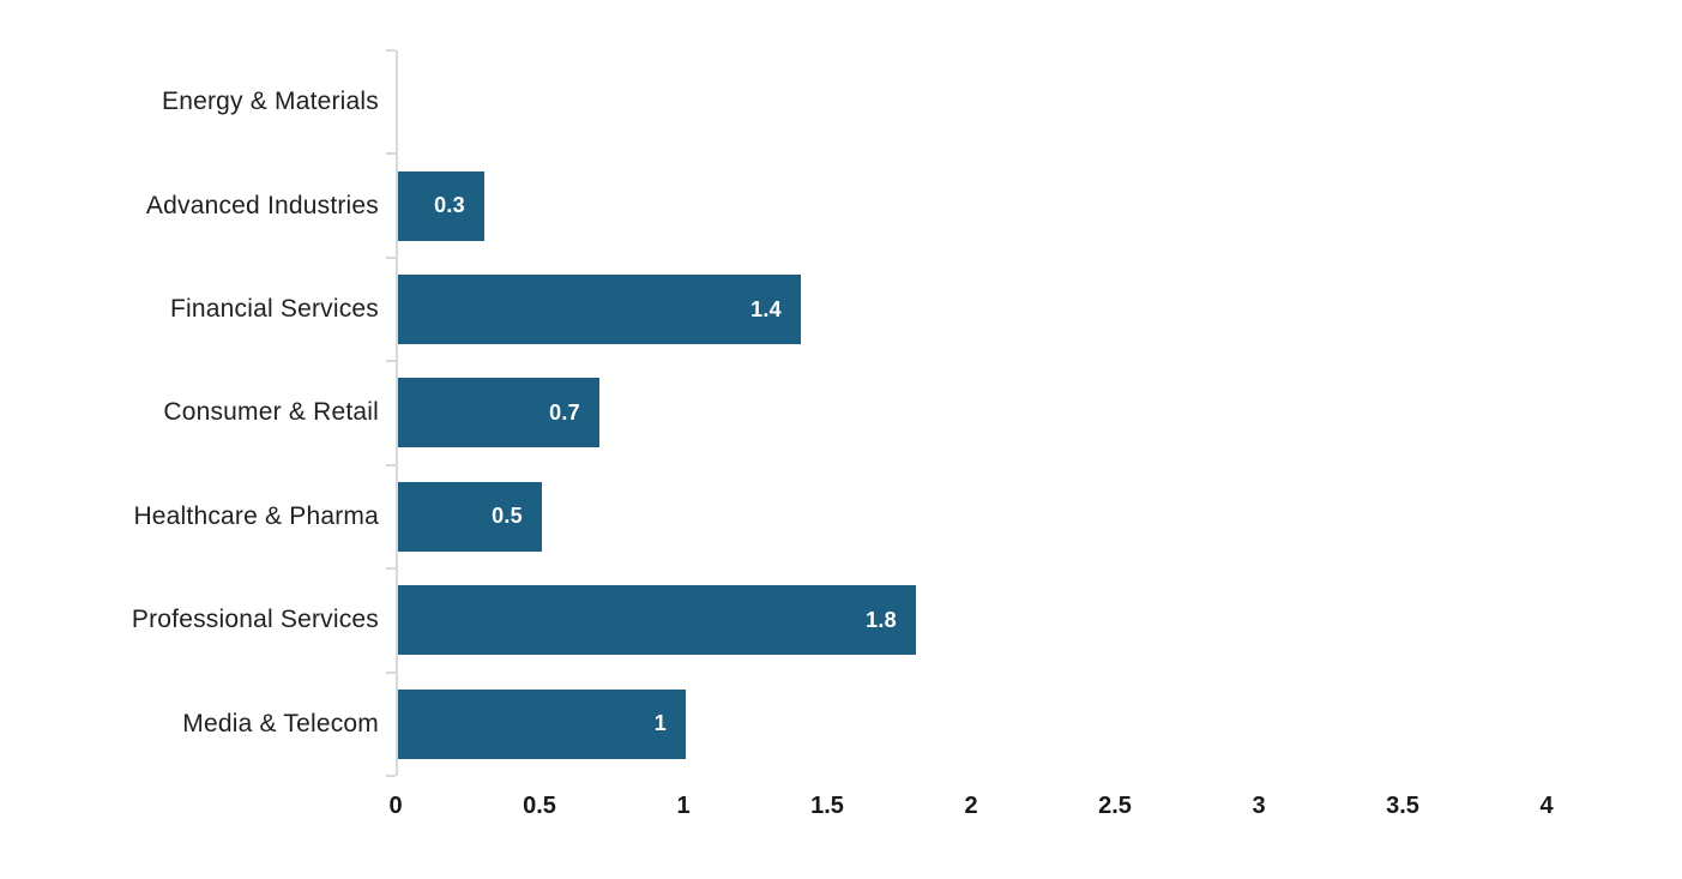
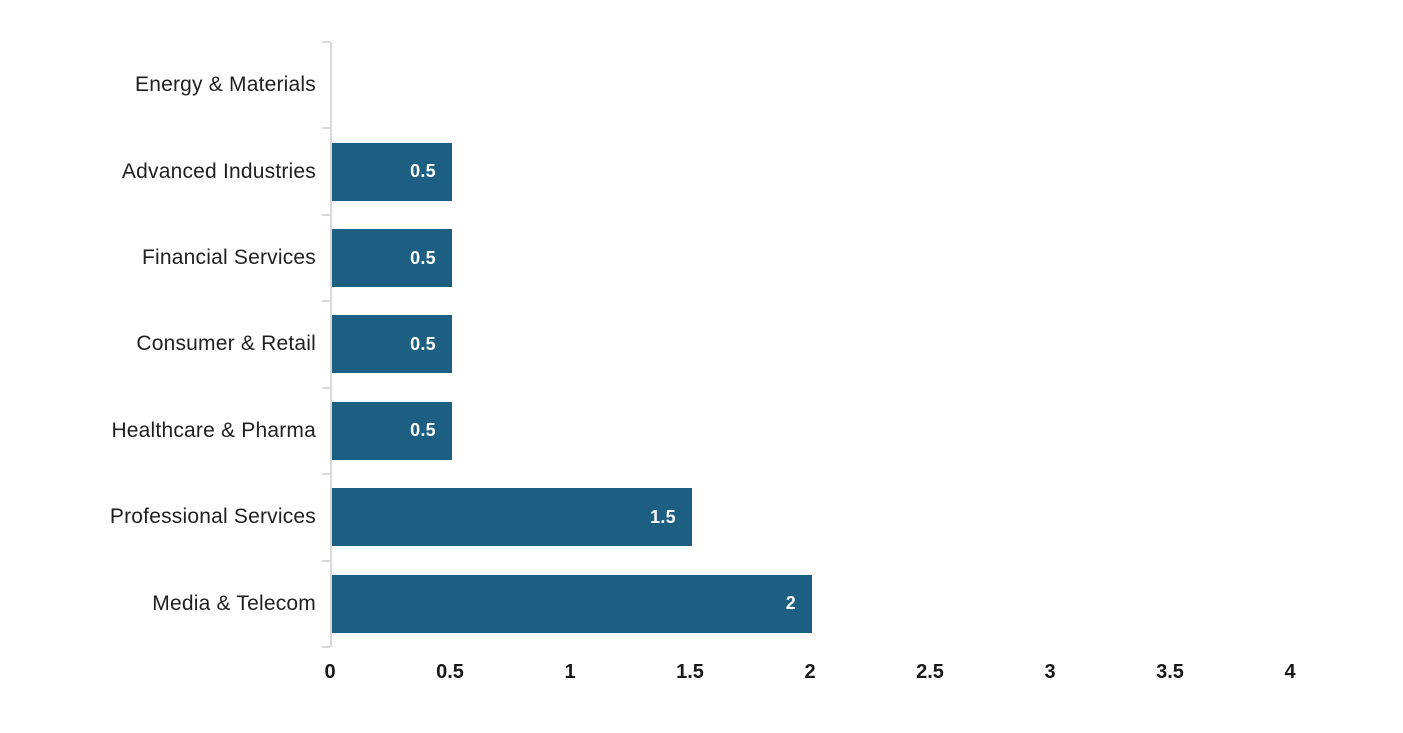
Advanced Industries: 0.3 -> 0.5
Financial Services: 1.4 -> 0.5
Consumer & Retail: 0.7 -> 0.5
Professional Services: 1.8 -> 1.5
Media & Telecom: 1 -> 2
